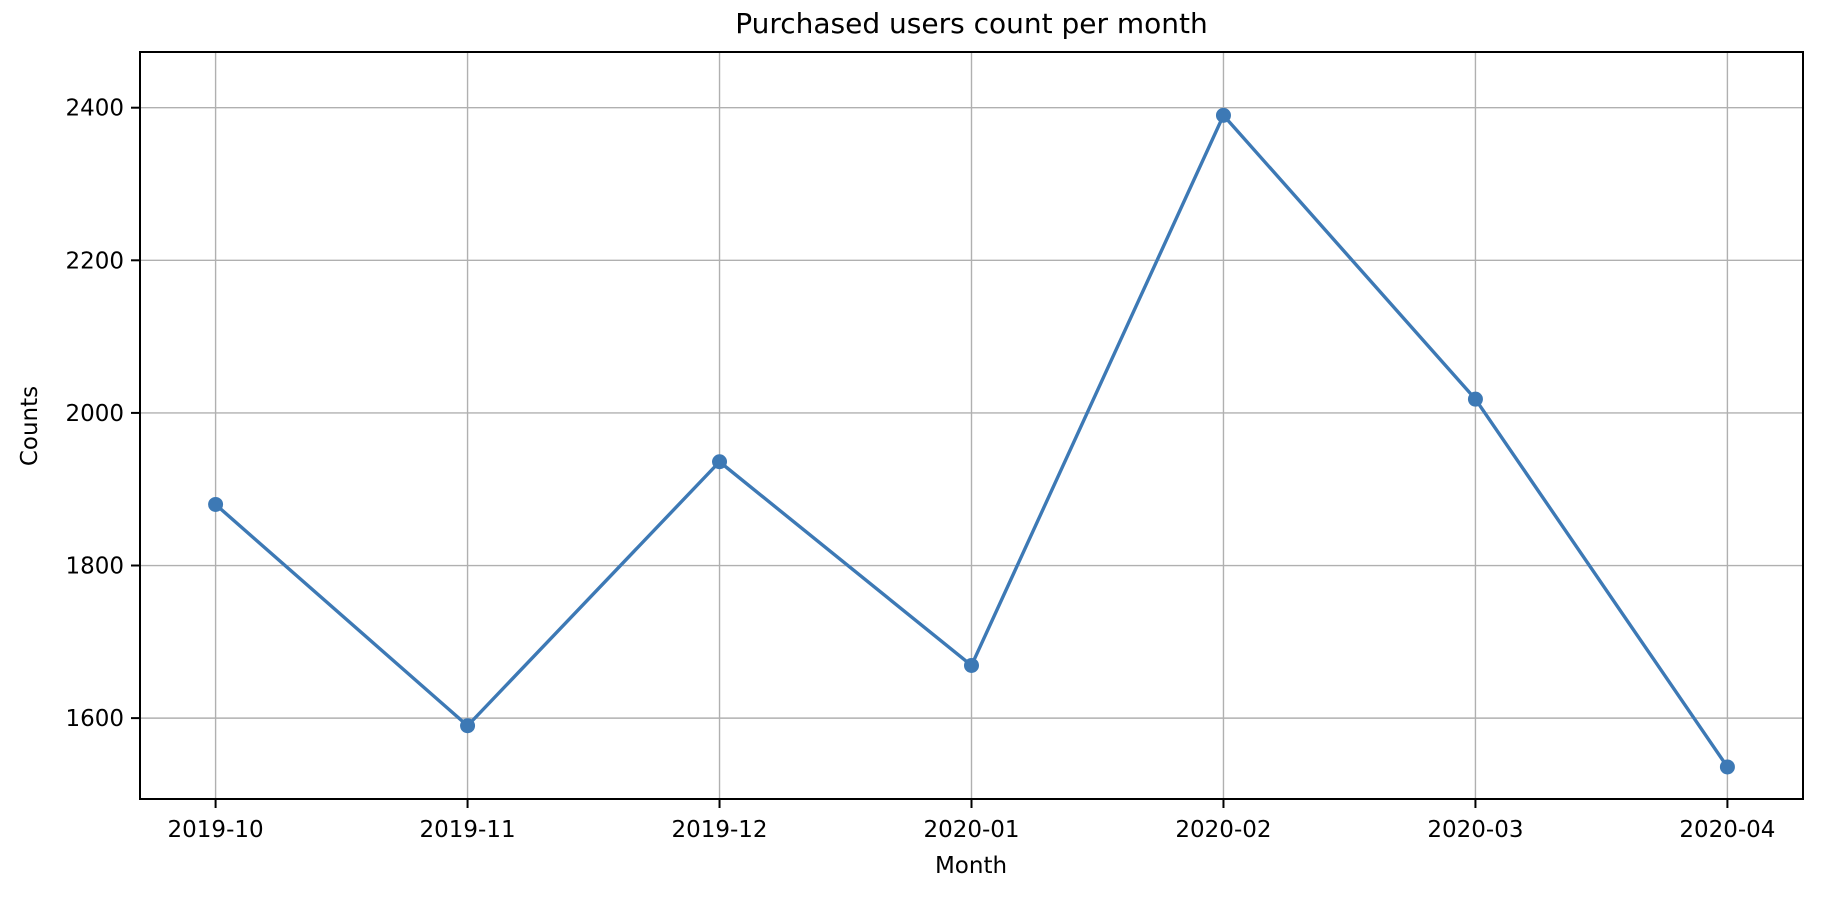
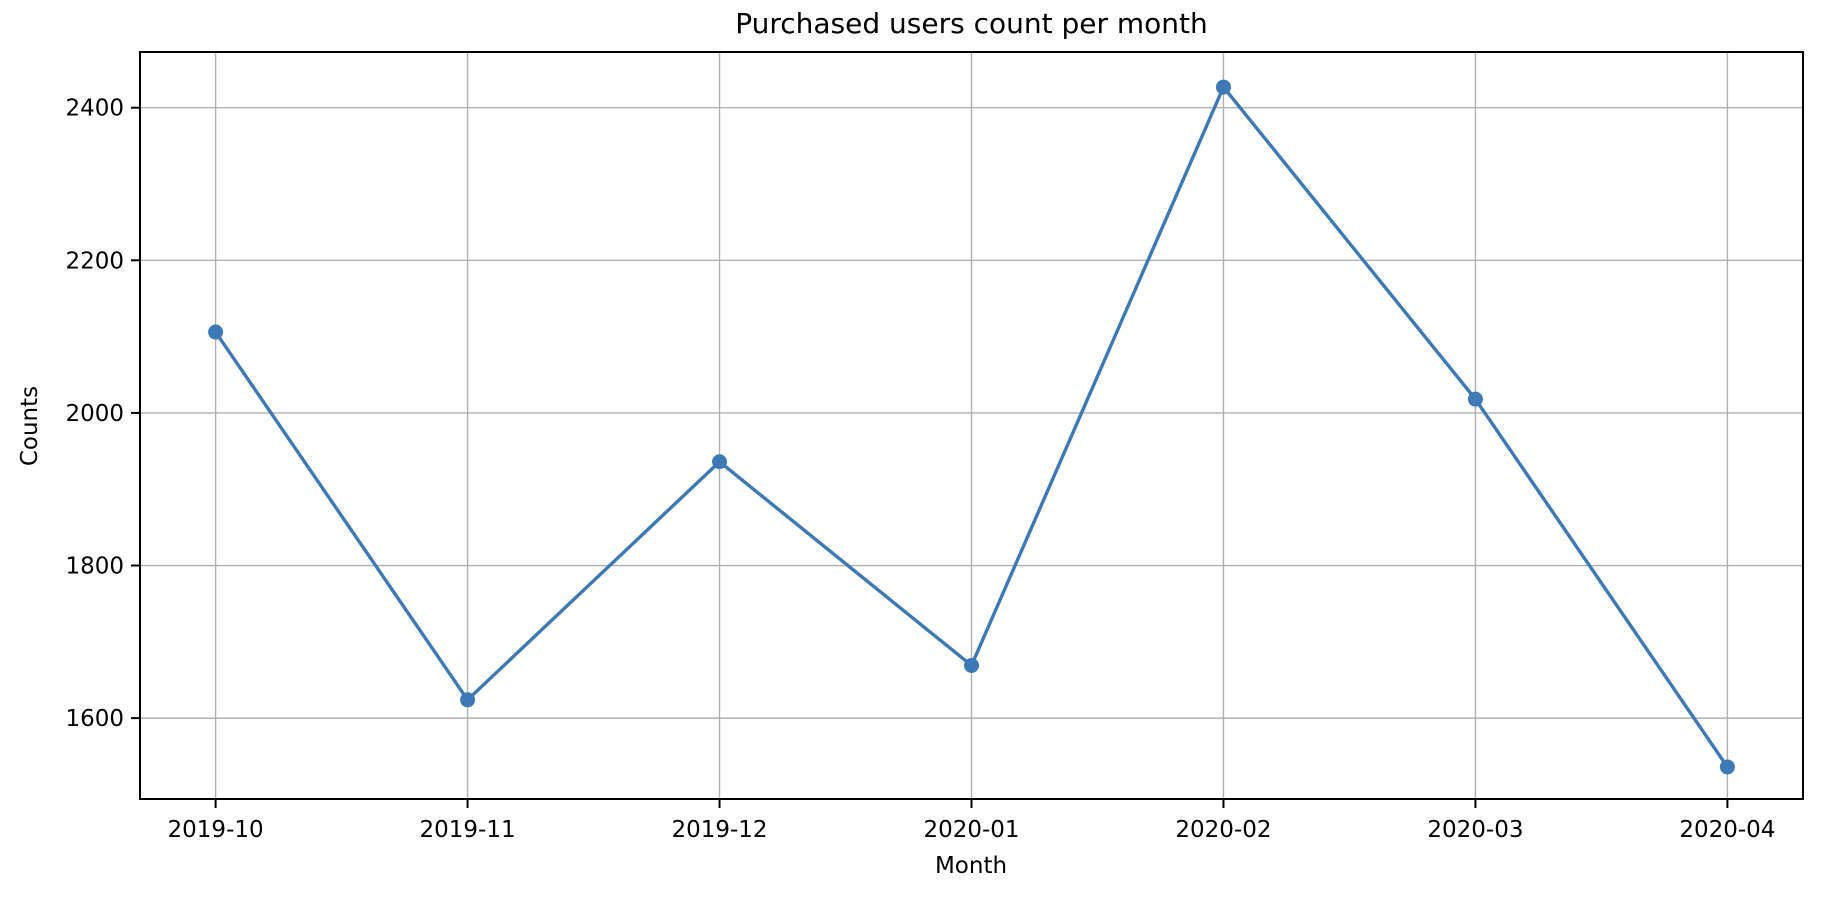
2019-10: 1880 -> 2110
2019-11: 1590 -> 1620
2020-02: 2390 -> 2430
